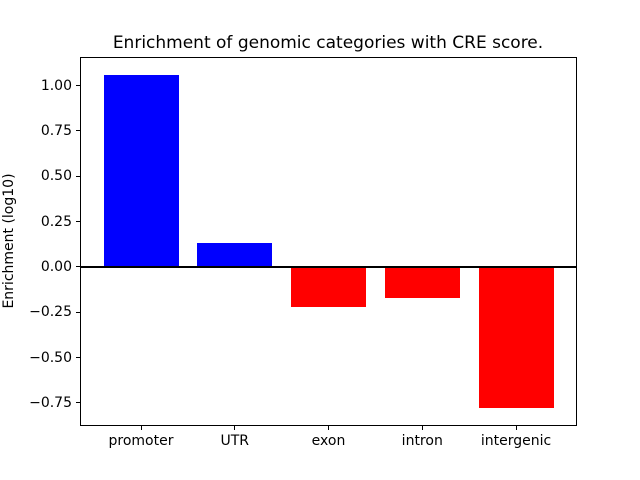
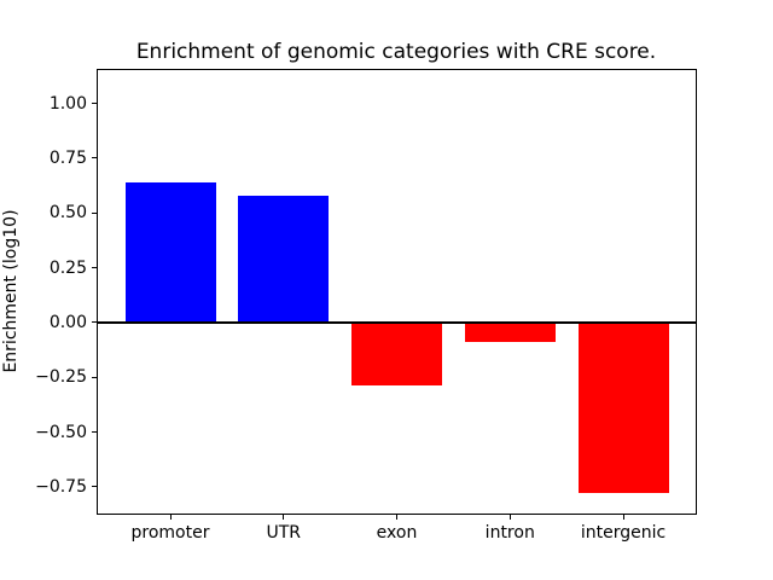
promoter: 1.06 -> 0.64
UTR: 0.13 -> 0.58
exon: -0.22 -> -0.29
intron: -0.17 -> -0.09
